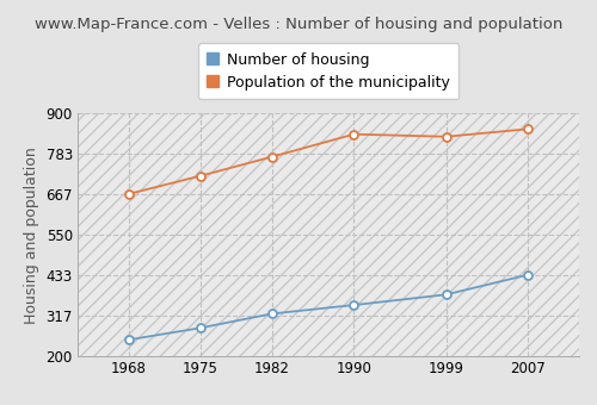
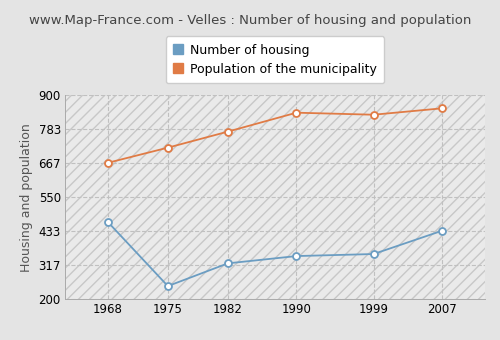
Number of housing/1968: 248 -> 465
Number of housing/1975: 282 -> 245
Number of housing/1999: 378 -> 355
